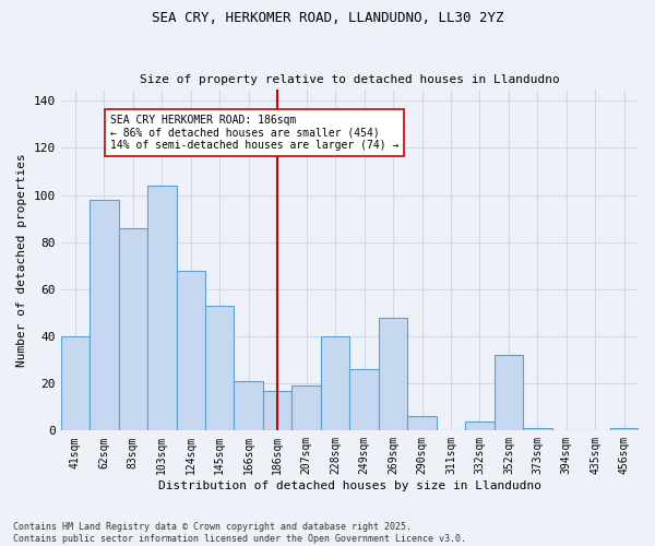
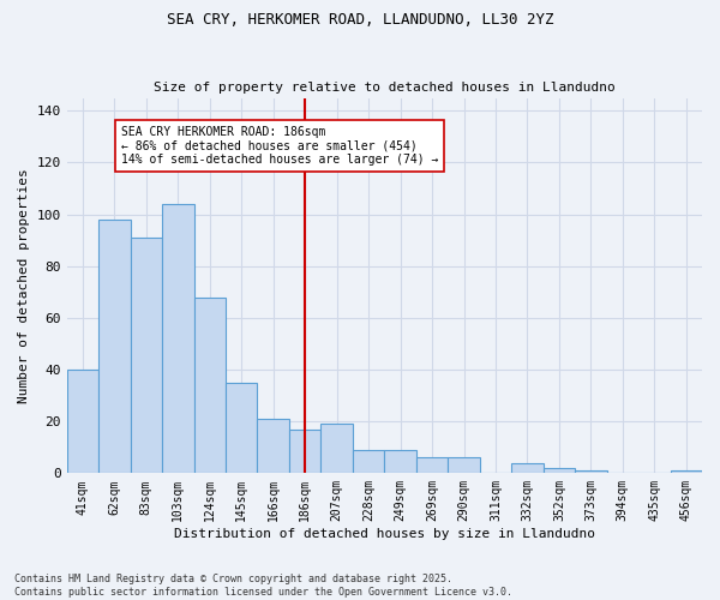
83sqm: 86 -> 91
145sqm: 53 -> 35
228sqm: 40 -> 9
249sqm: 26 -> 9
269sqm: 48 -> 6
352sqm: 32 -> 2
